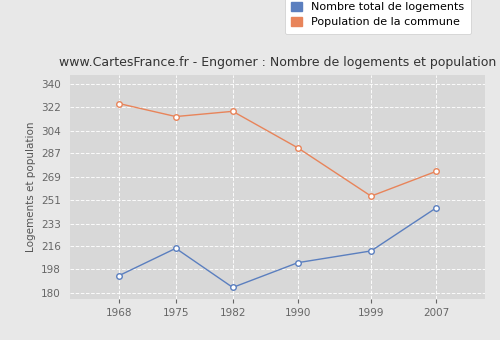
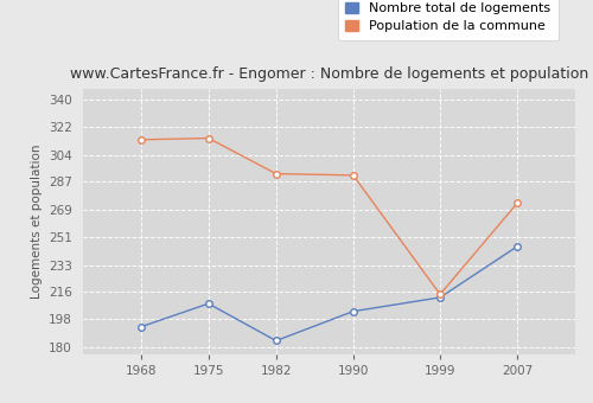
Population de la commune/1968: 325 -> 314
Nombre total de logements/1975: 214 -> 208
Population de la commune/1982: 319 -> 292
Population de la commune/1999: 254 -> 214
